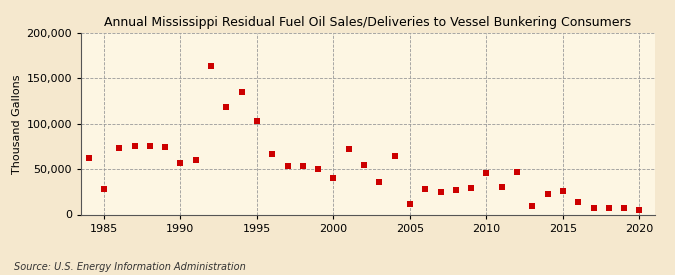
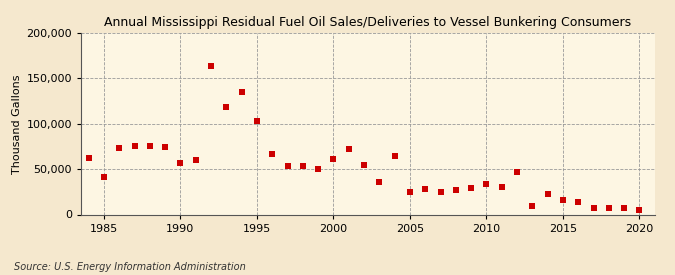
1985: 28,000 -> 41,000
2000: 40,000 -> 61,000
2005: 12,000 -> 25,000
2010: 46,000 -> 34,000
2015: 26,000 -> 16,000
